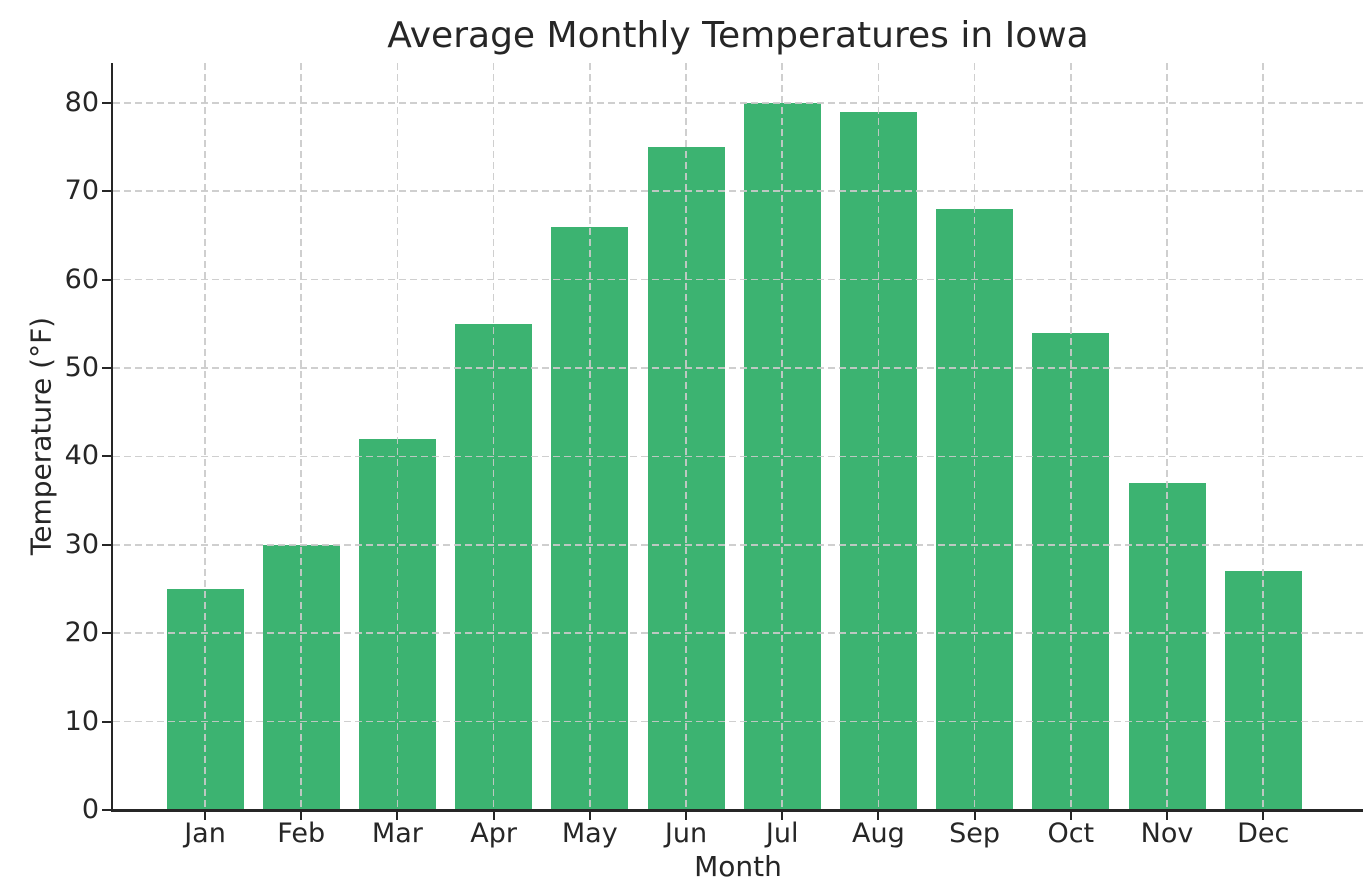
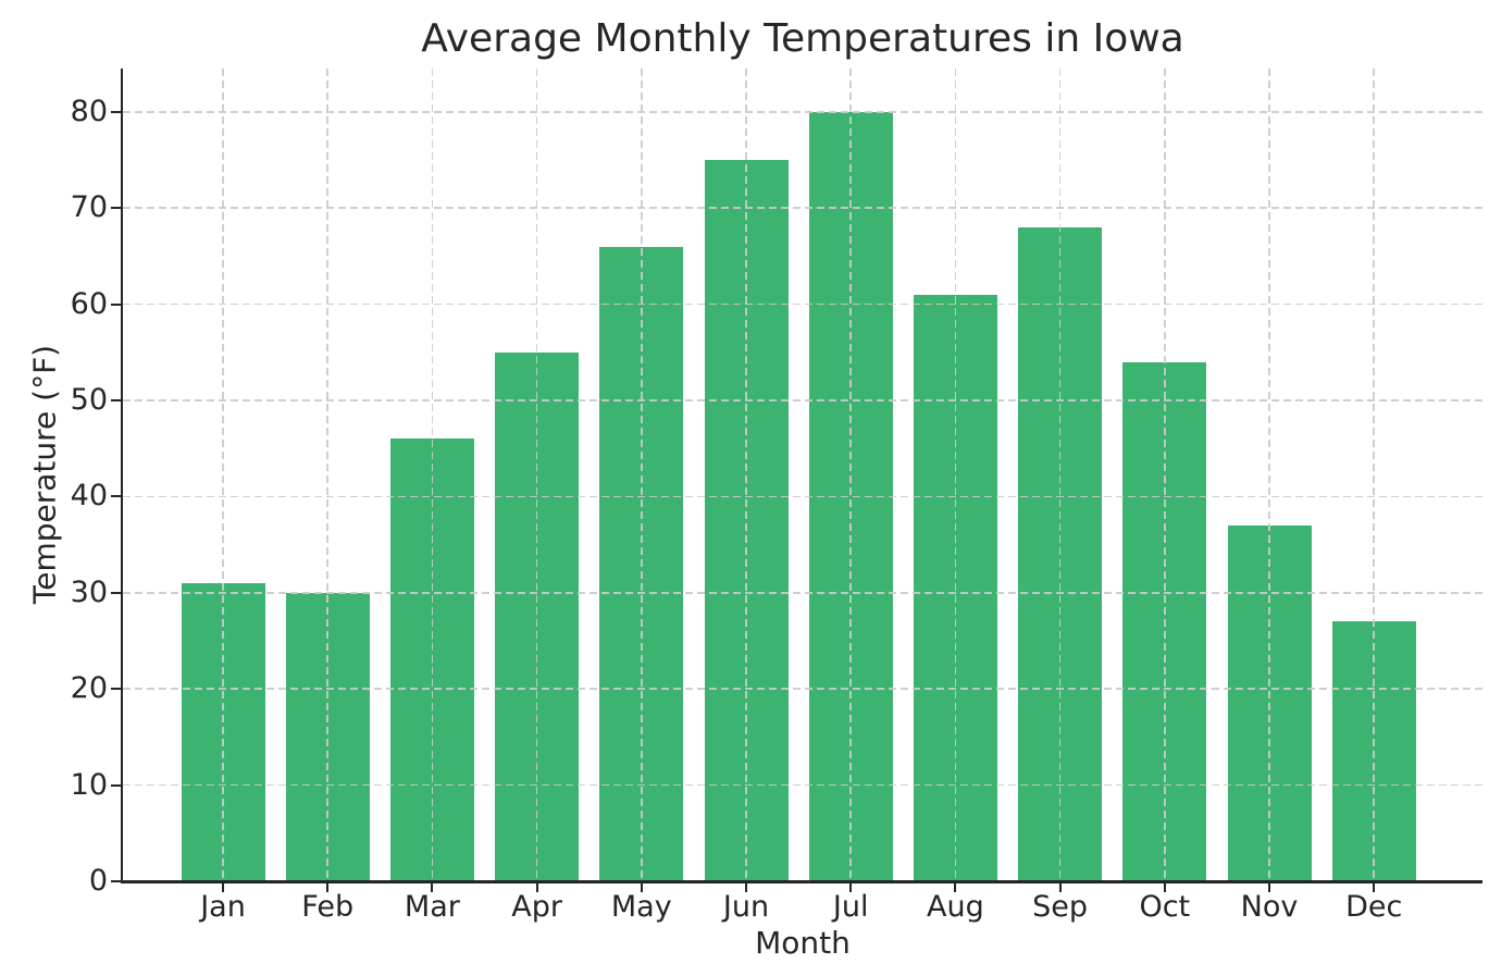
Jan: 25 -> 31
Mar: 42 -> 46
Aug: 79 -> 61
